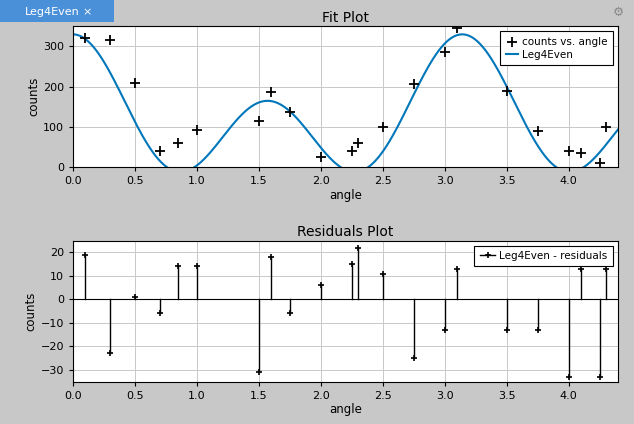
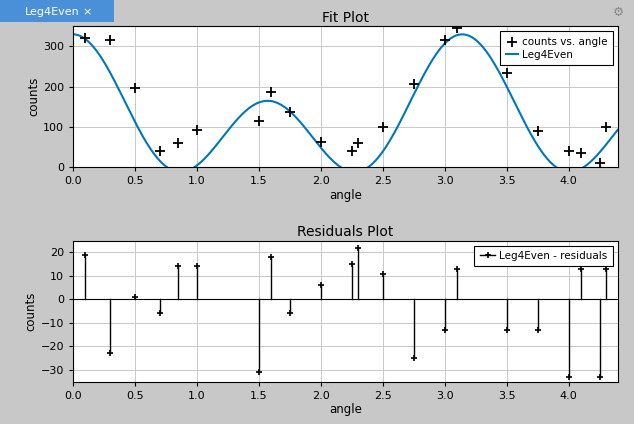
counts vs. angle/0.5: 210 -> 197
counts vs. angle/2.0: 25 -> 62
counts vs. angle/3.0: 285 -> 315
counts vs. angle/3.5: 190 -> 234
